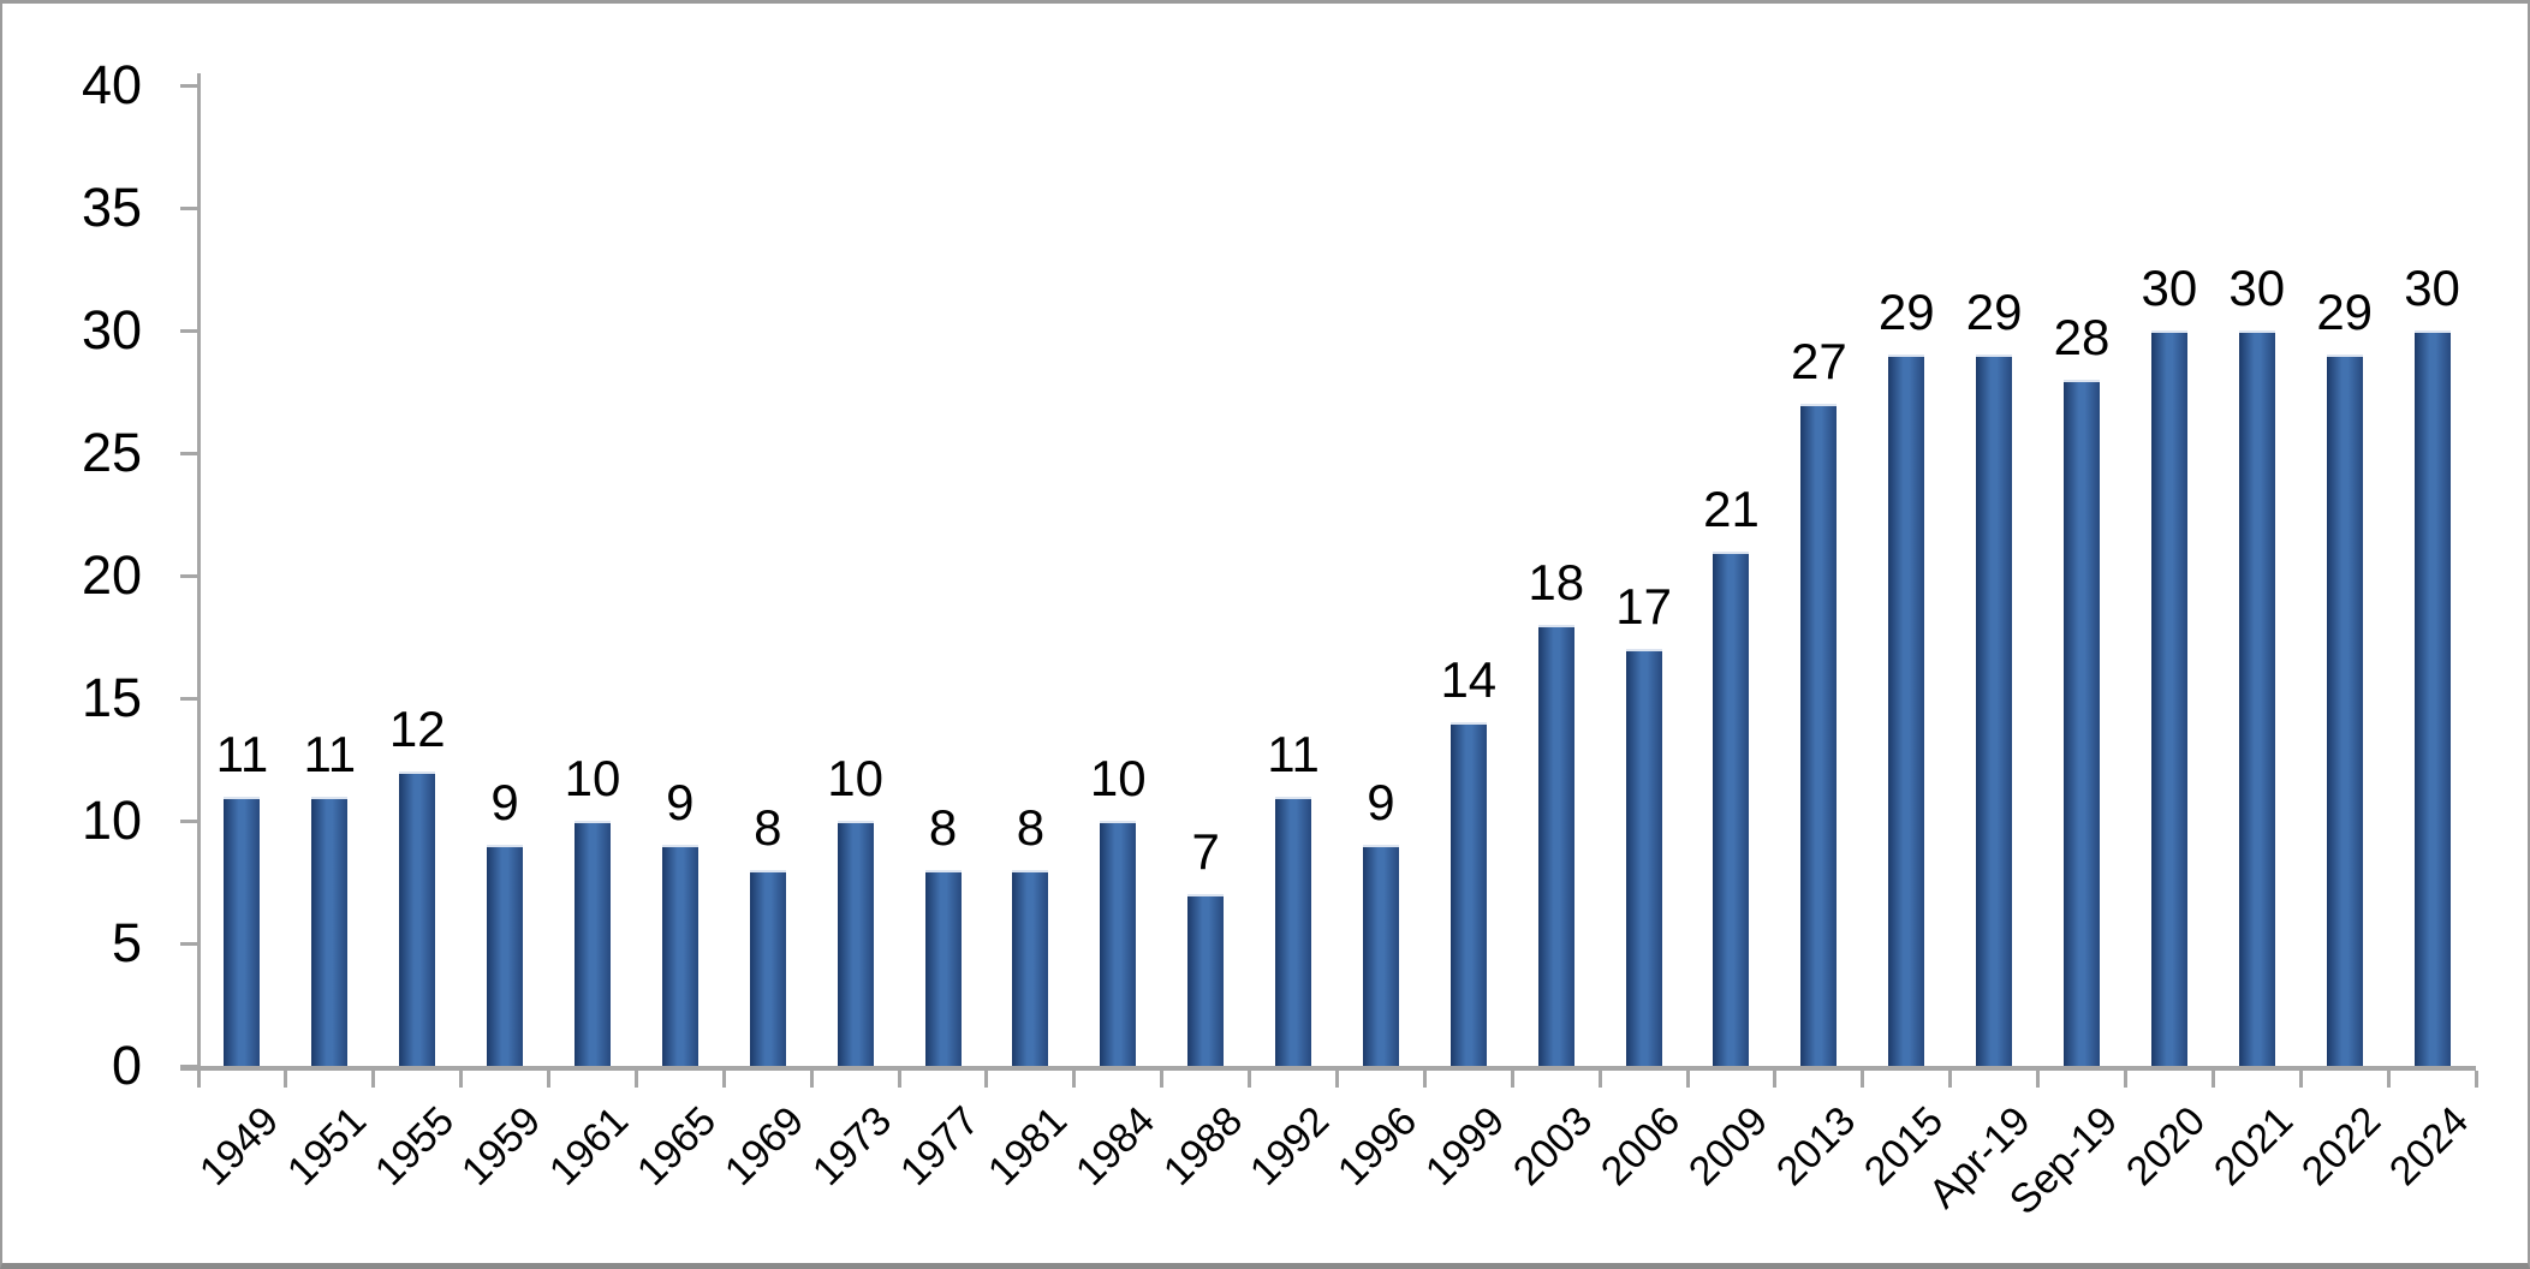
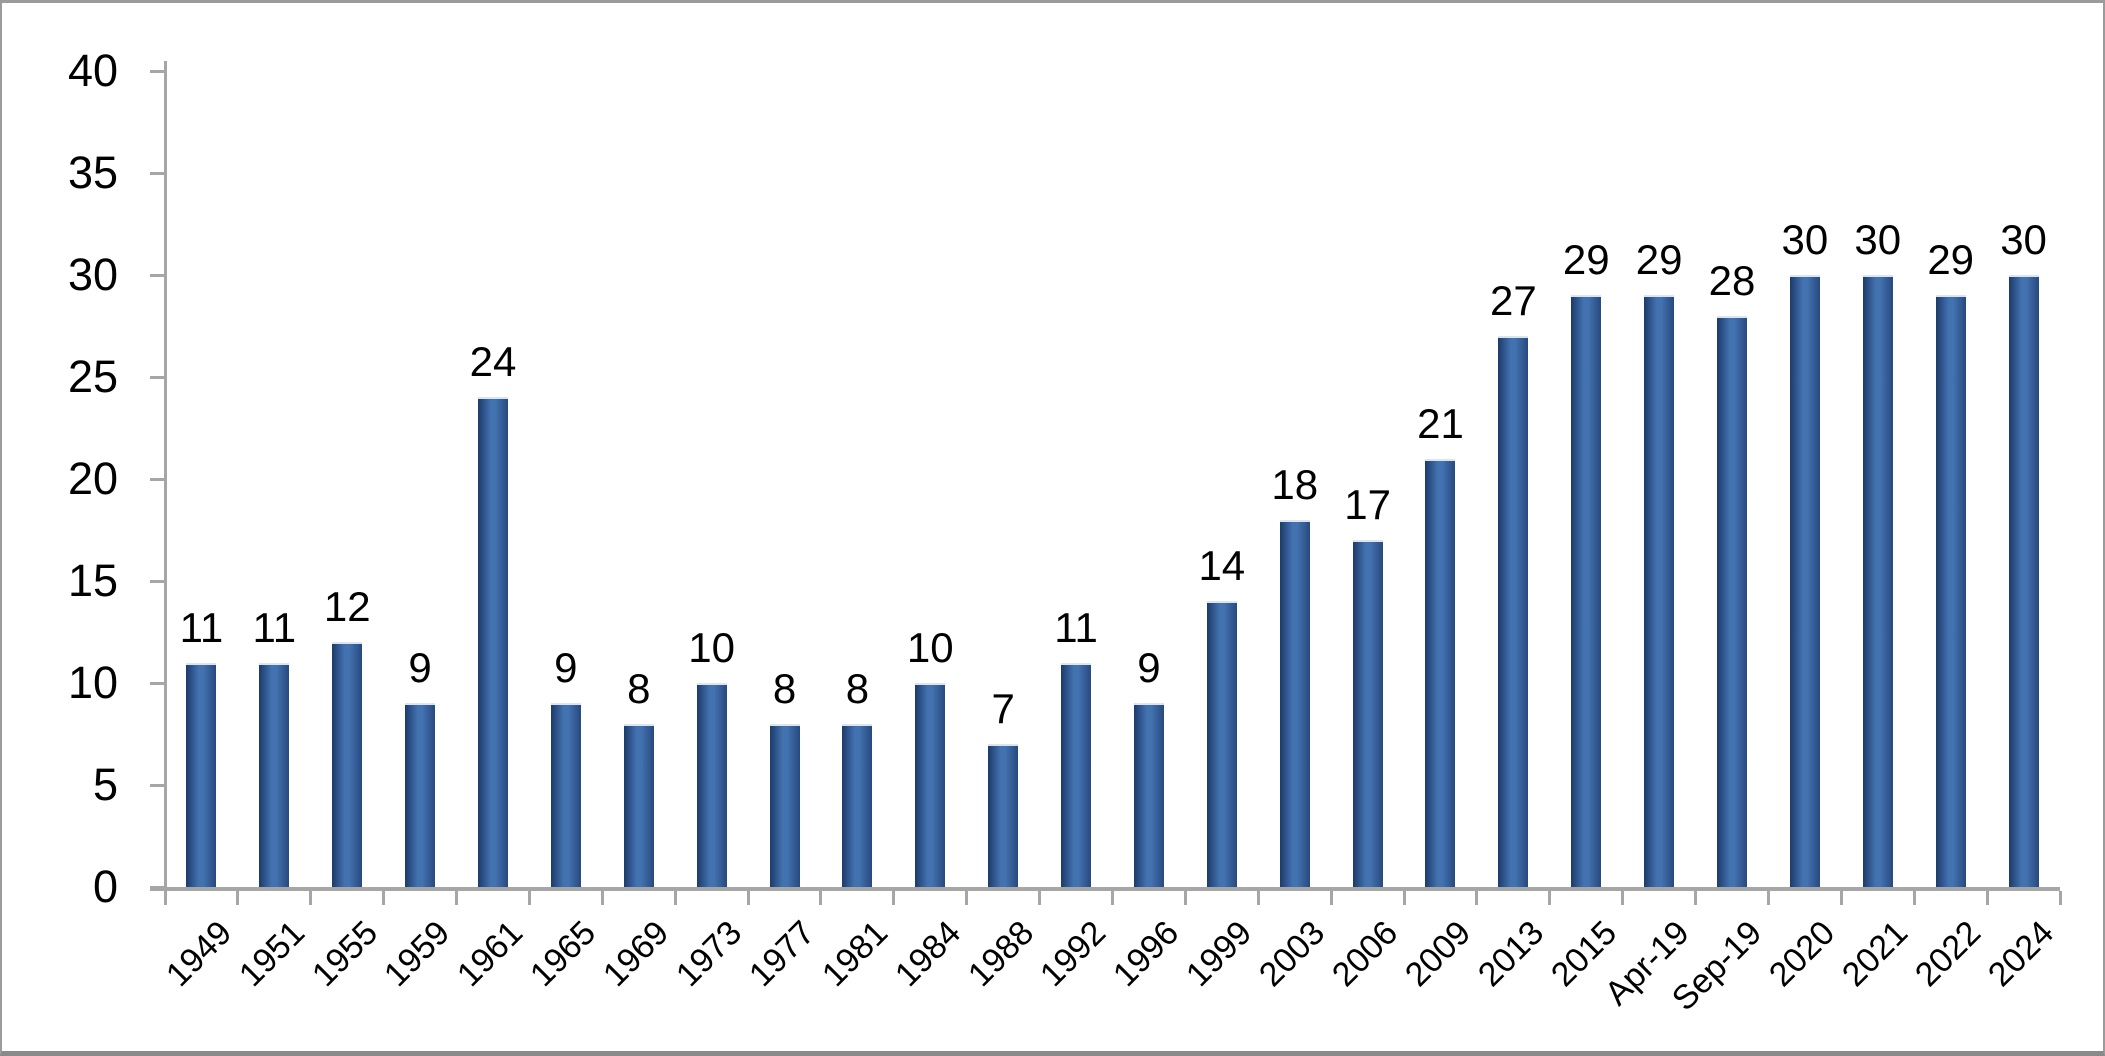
1961: 10 -> 24
